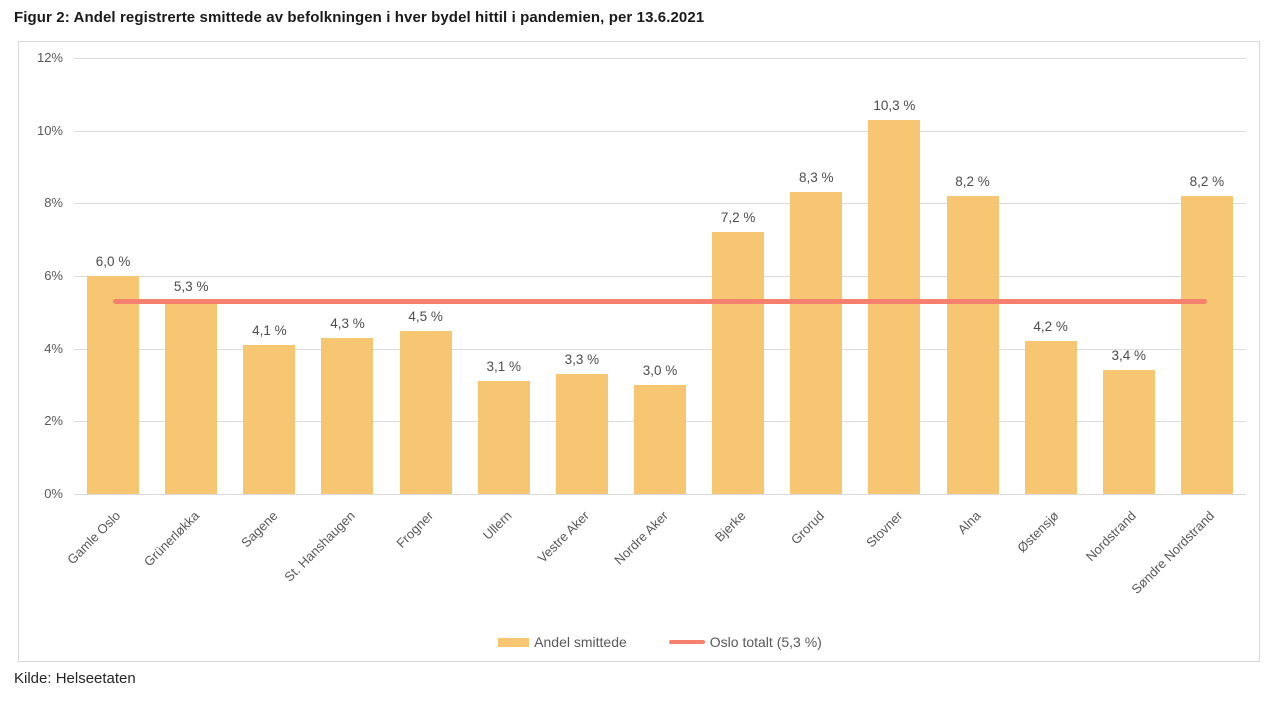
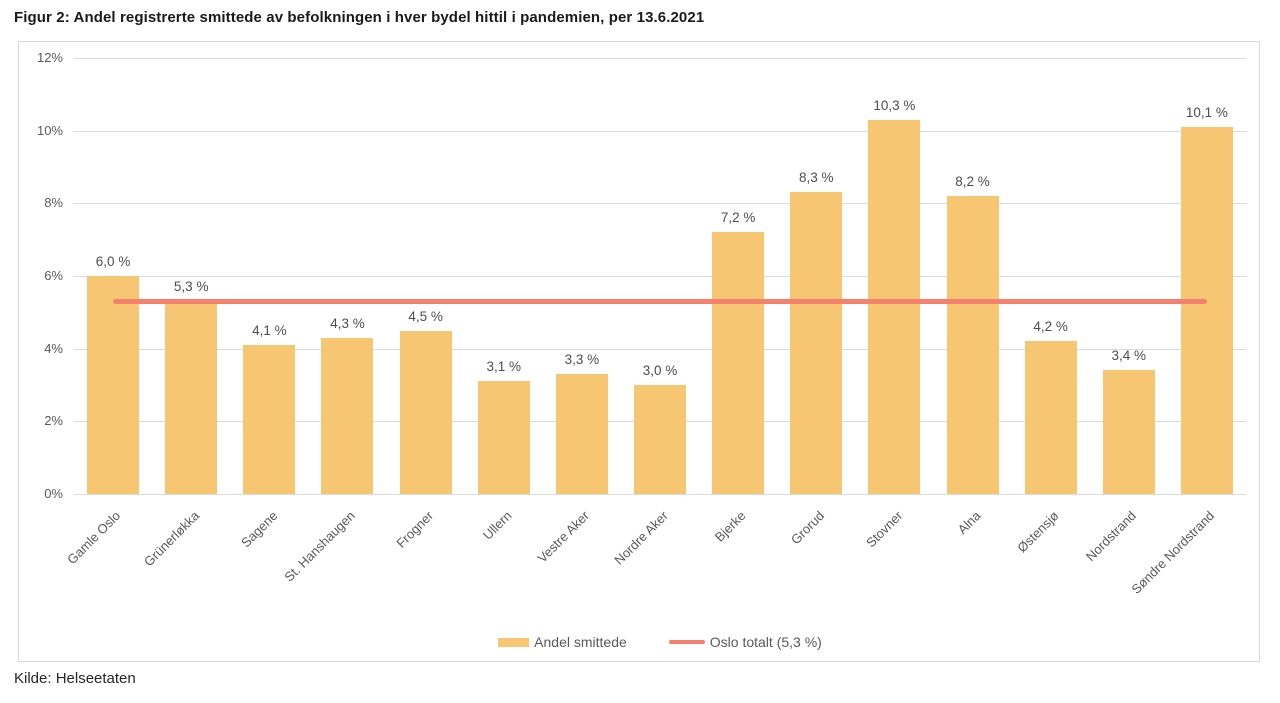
Søndre Nordstrand: 8,2 -> 10,1
